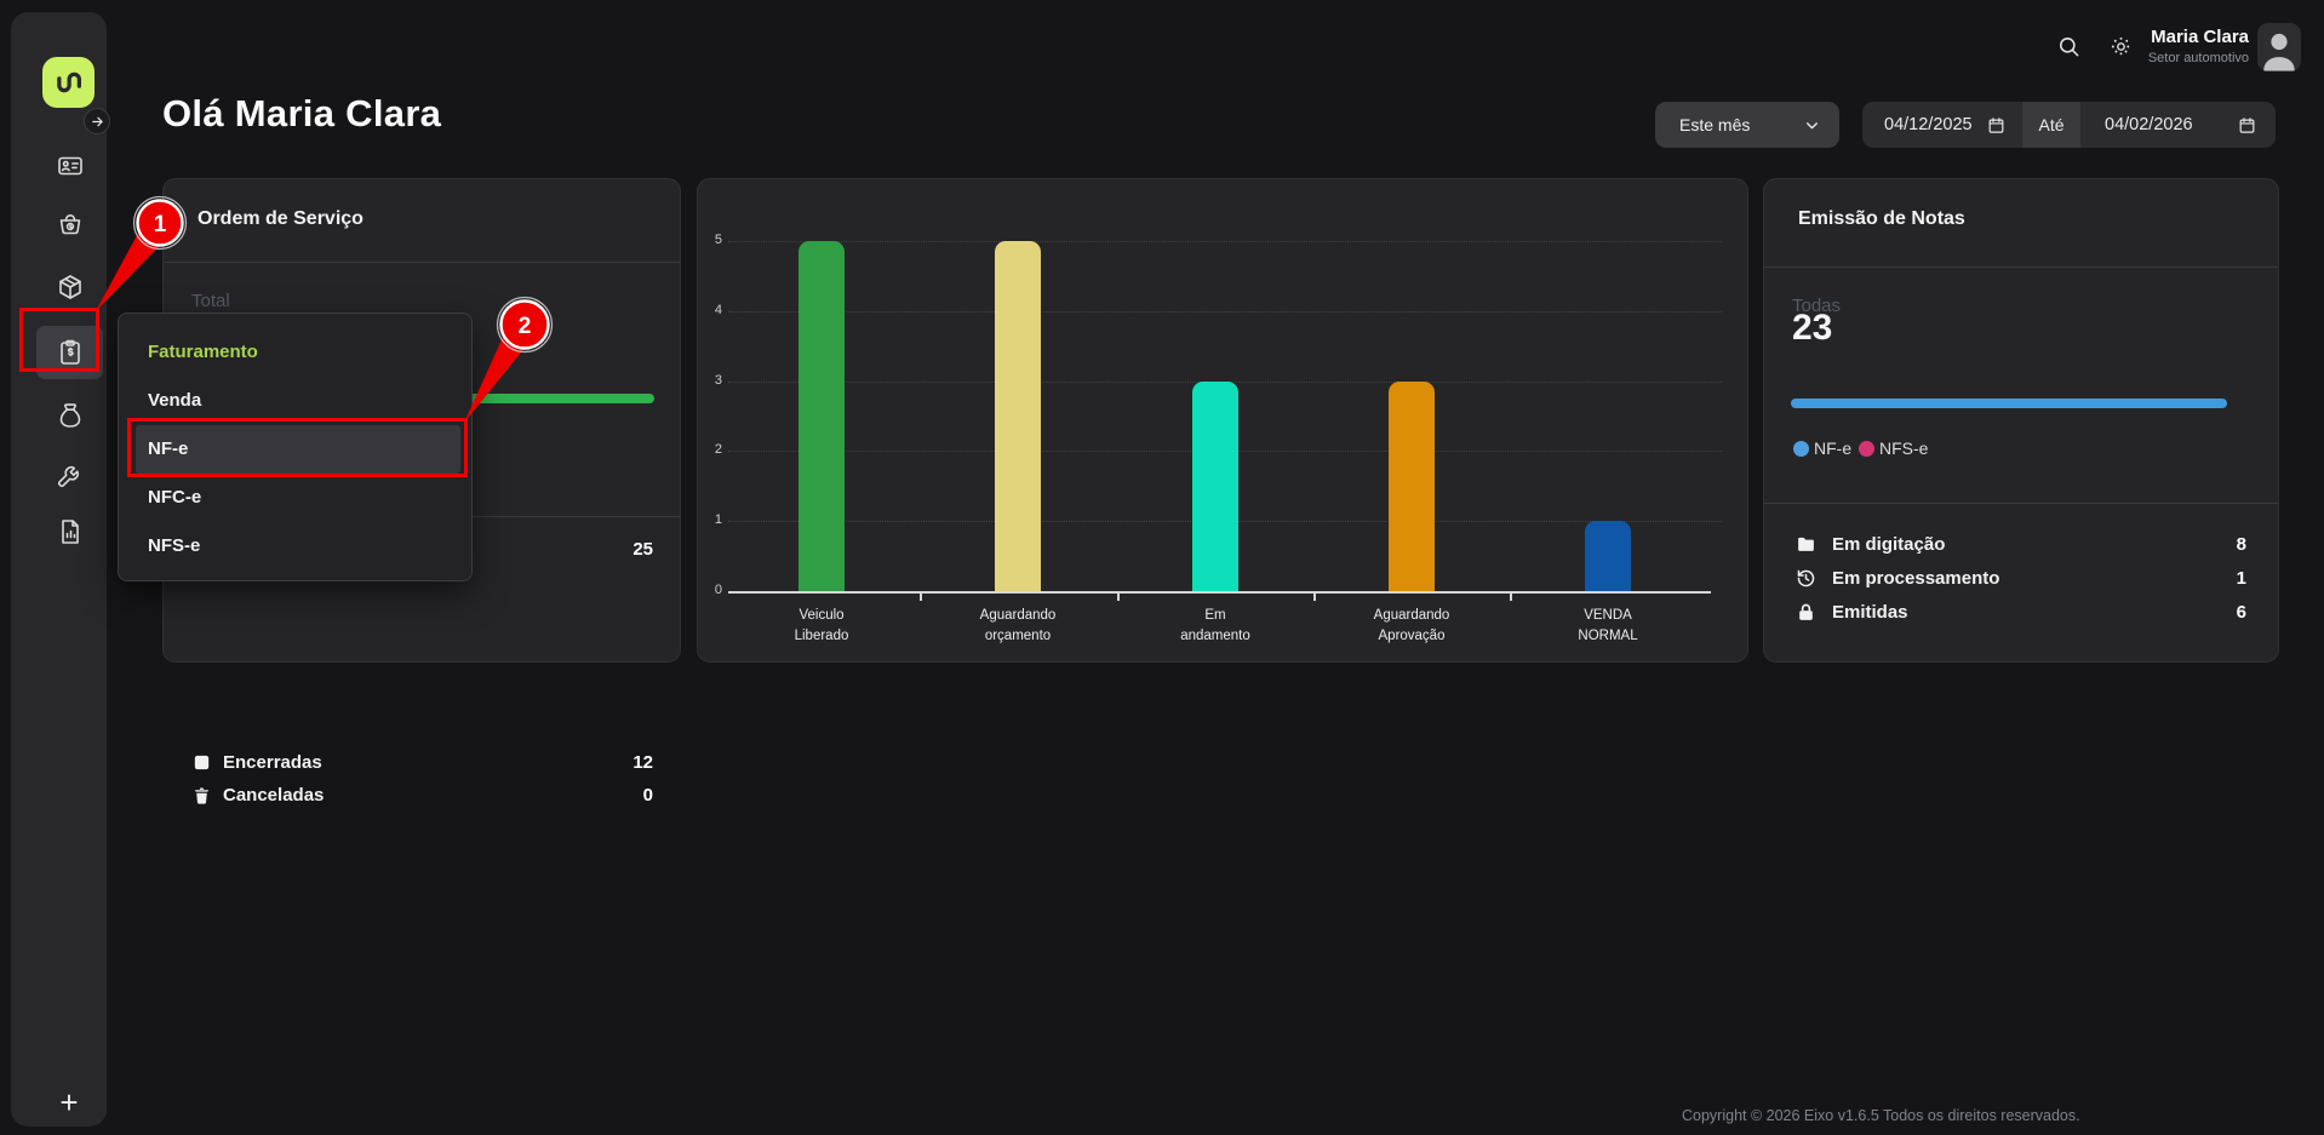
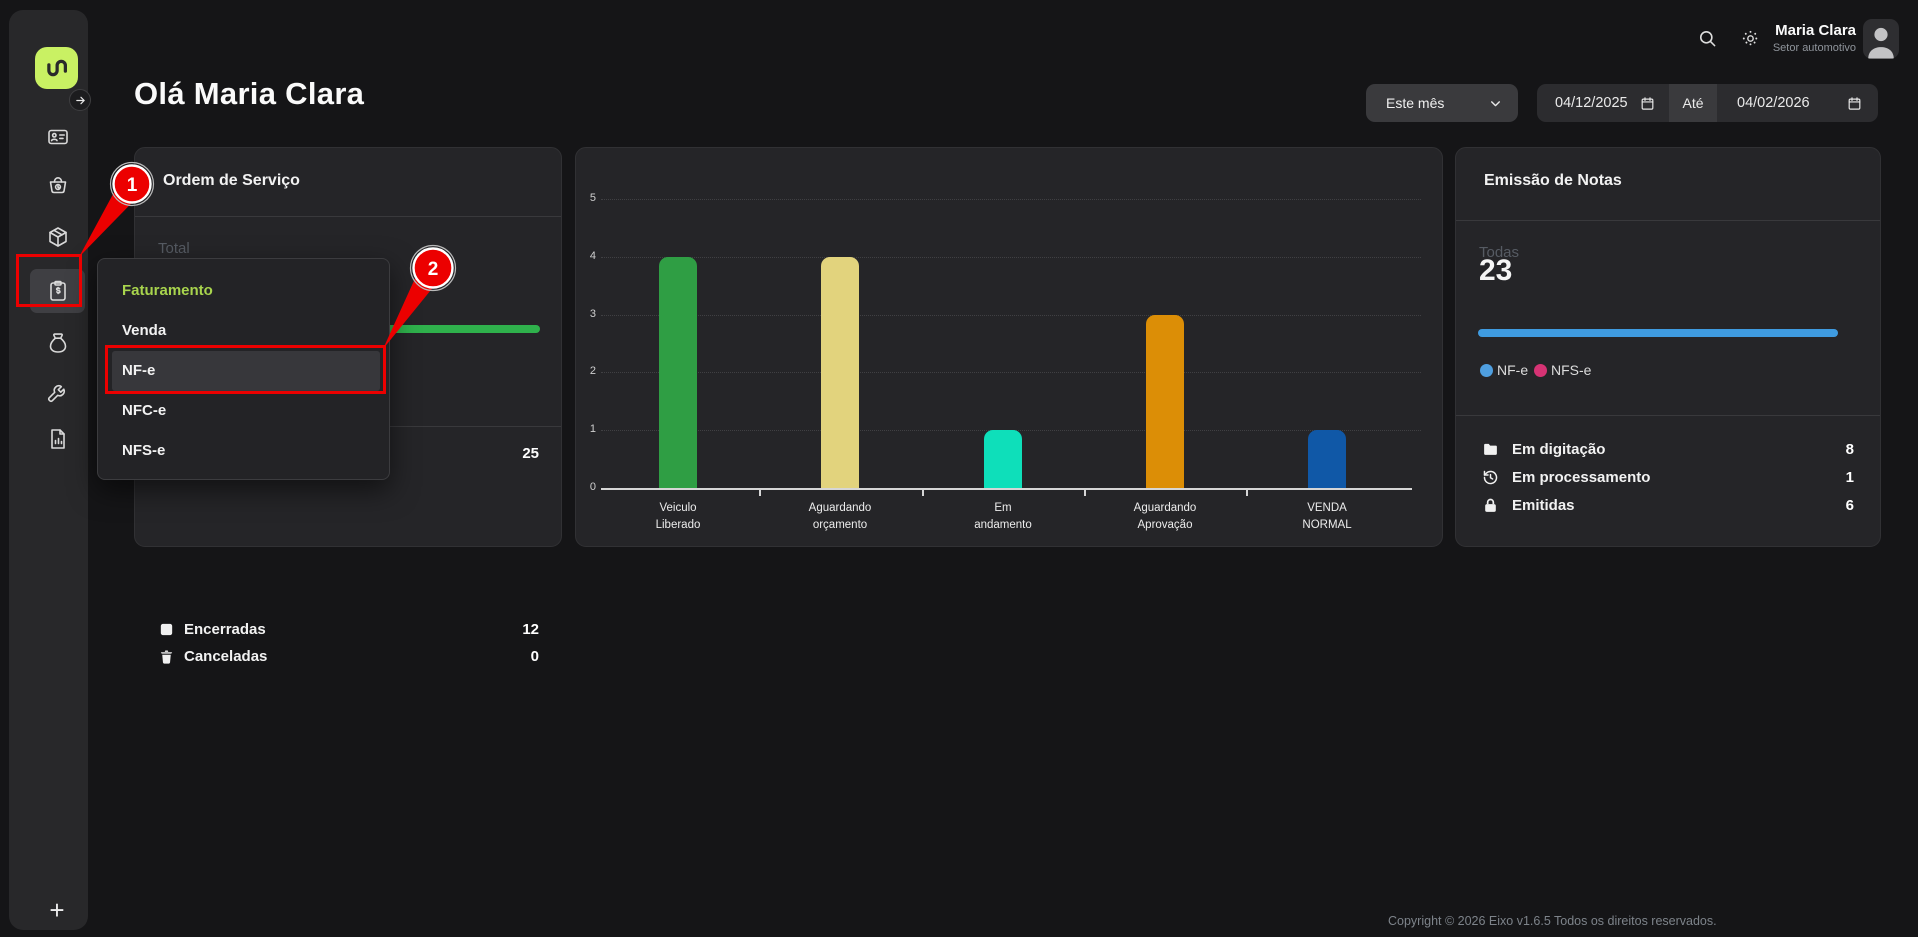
Veiculo Liberado: 5 -> 4
Aguardando orçamento: 5 -> 4
Em andamento: 3 -> 1
